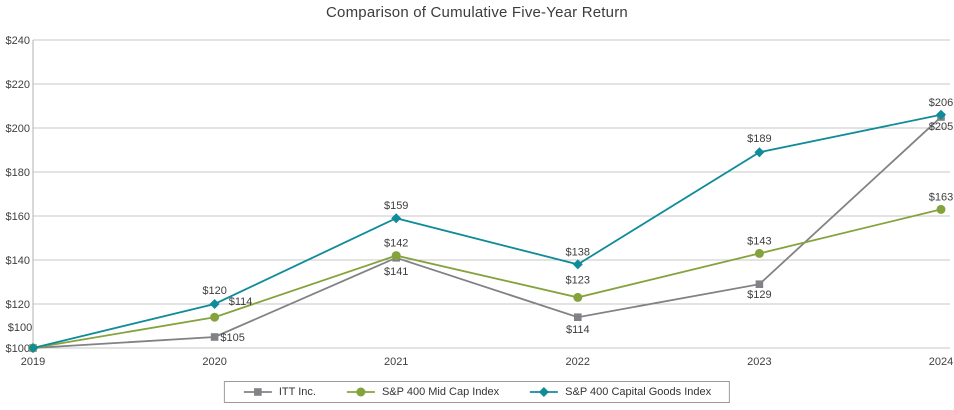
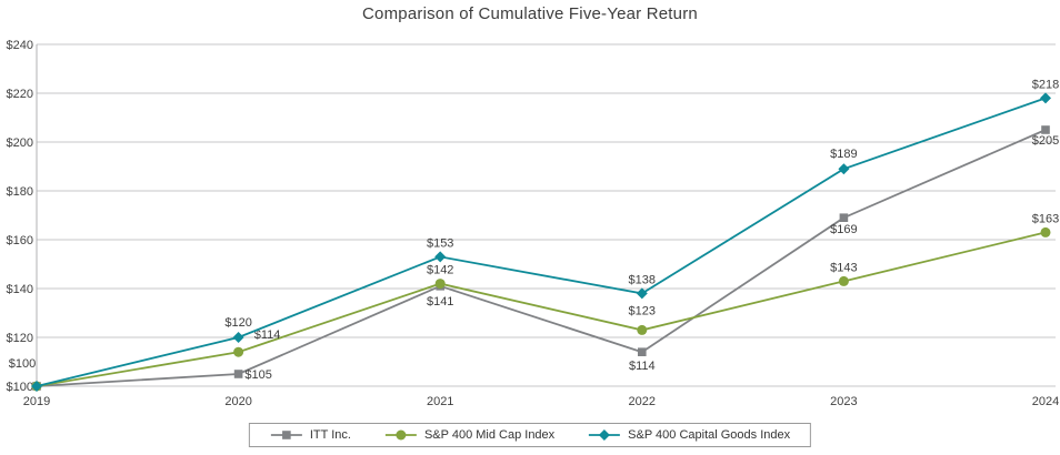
S&P 400 Capital Goods Index/2021: $159 -> $153
ITT Inc./2023: $129 -> $169
S&P 400 Capital Goods Index/2024: $206 -> $218
